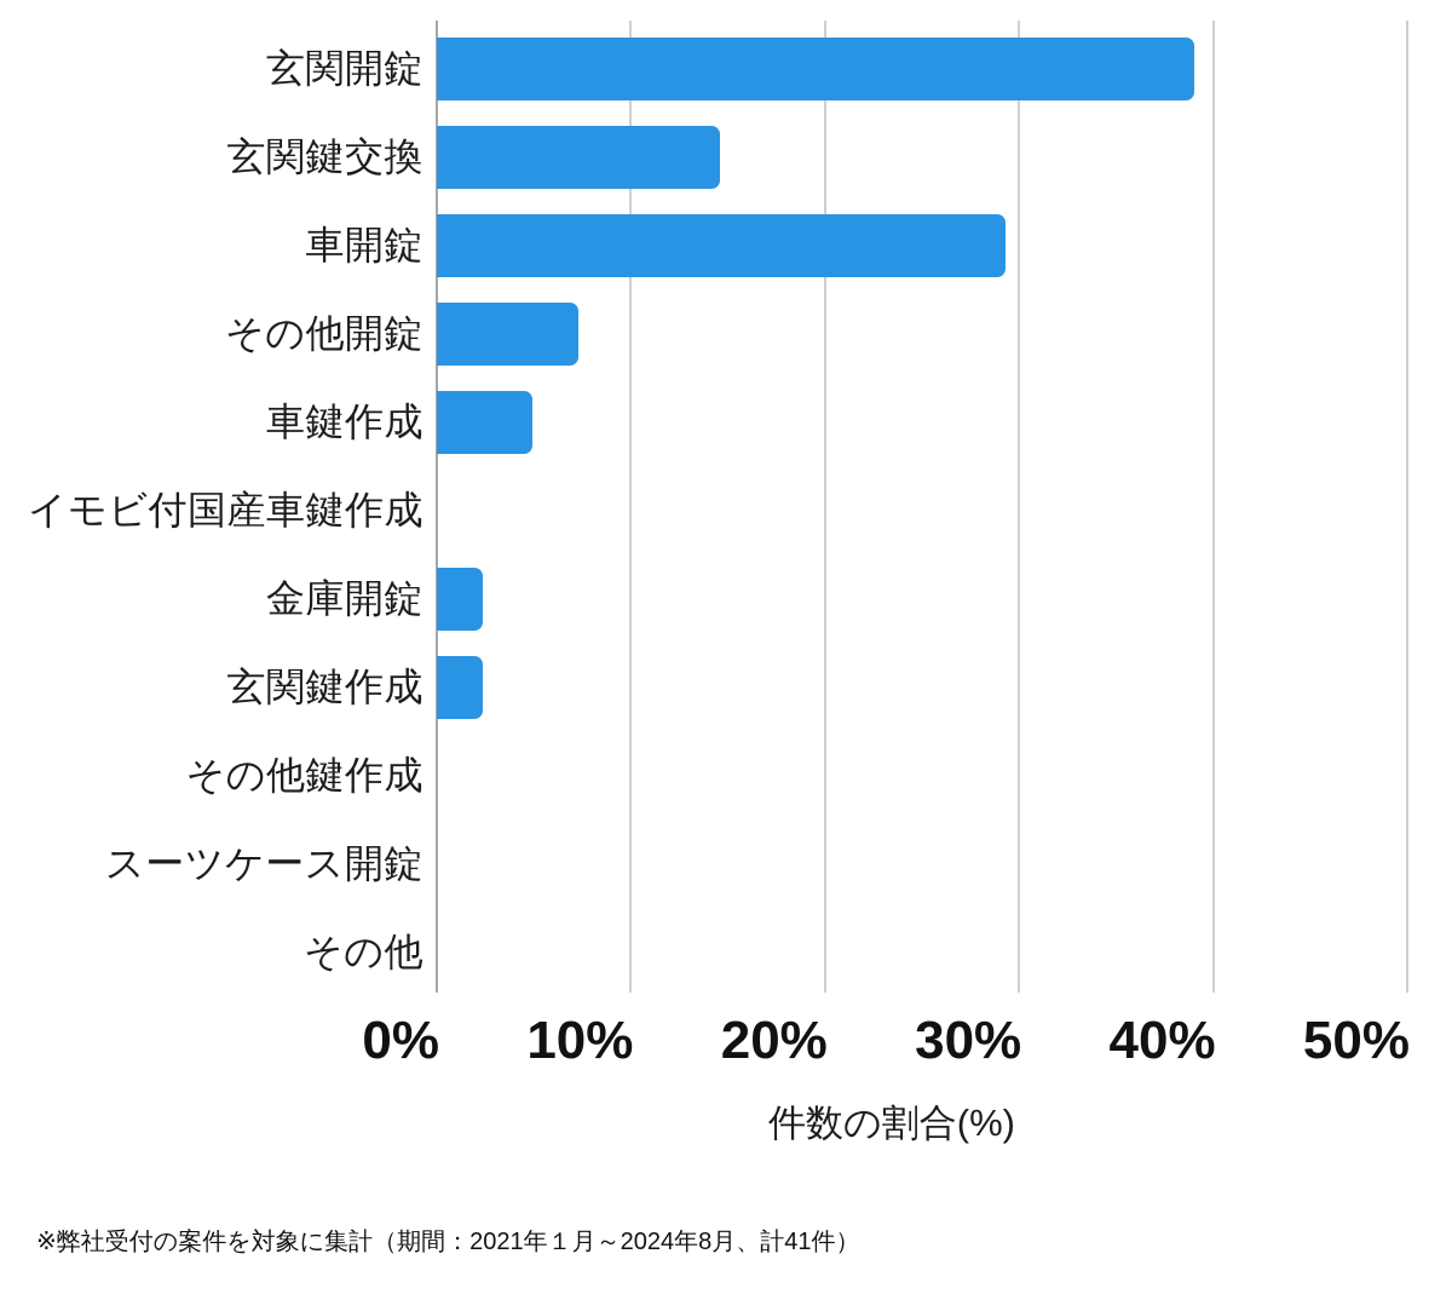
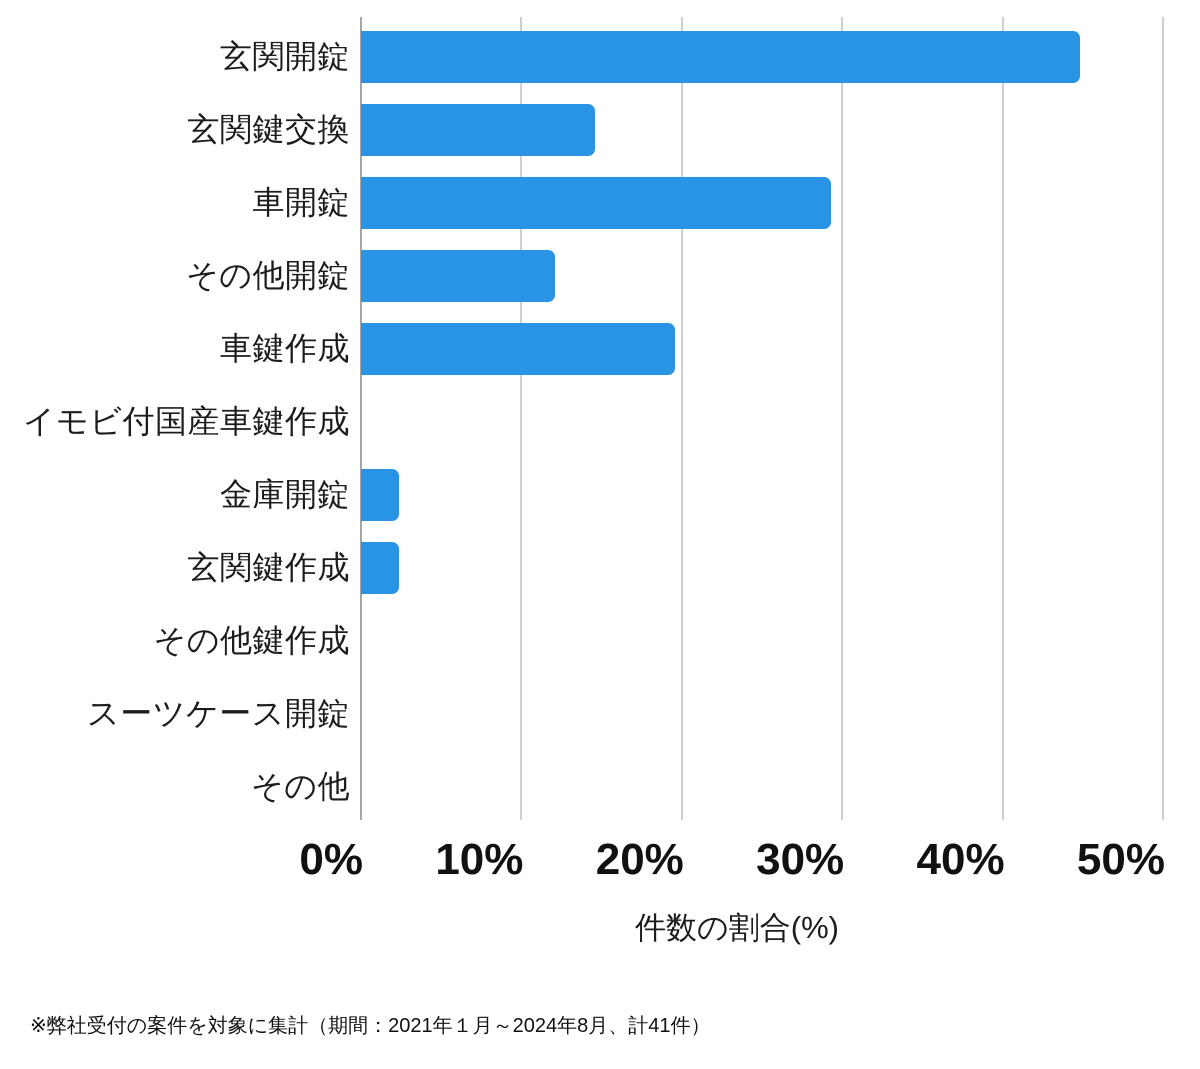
玄関開錠: 39.0% -> 44.8%
その他開錠: 7.3% -> 12.1%
車鍵作成: 4.9% -> 19.6%
